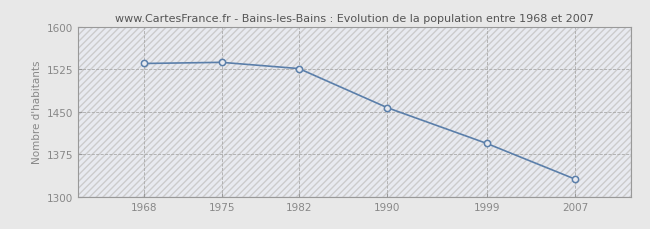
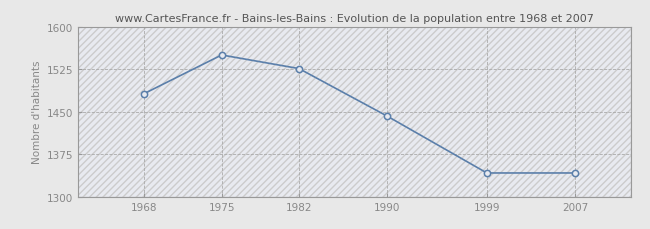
1968: 1535 -> 1482
1975: 1537 -> 1550
1990: 1457 -> 1442
1999: 1394 -> 1342
2007: 1331 -> 1342
